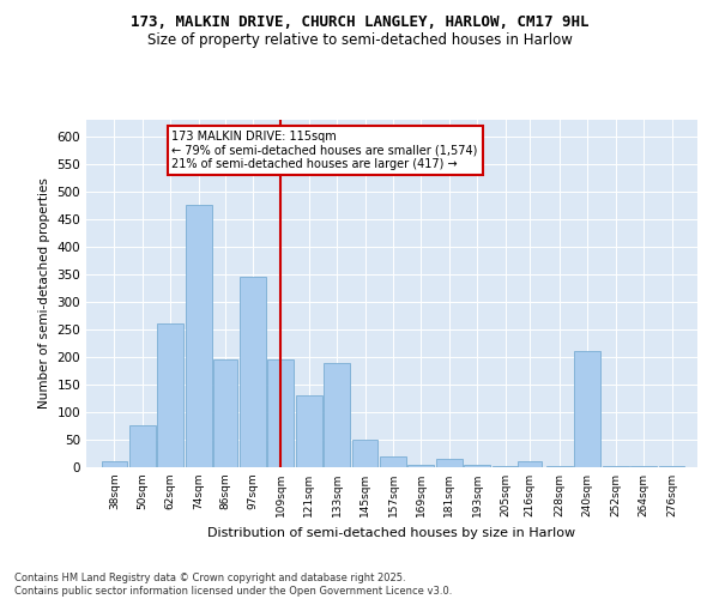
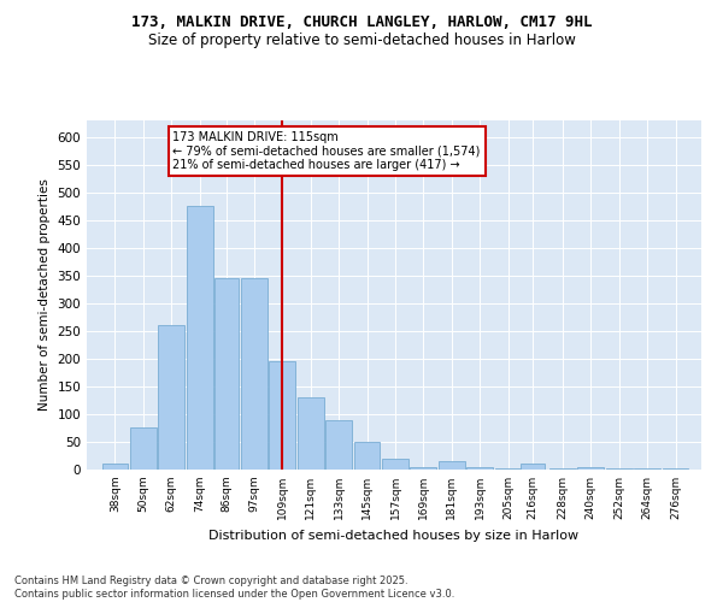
86sqm: 195 -> 345
133sqm: 190 -> 90
240sqm: 210 -> 5
